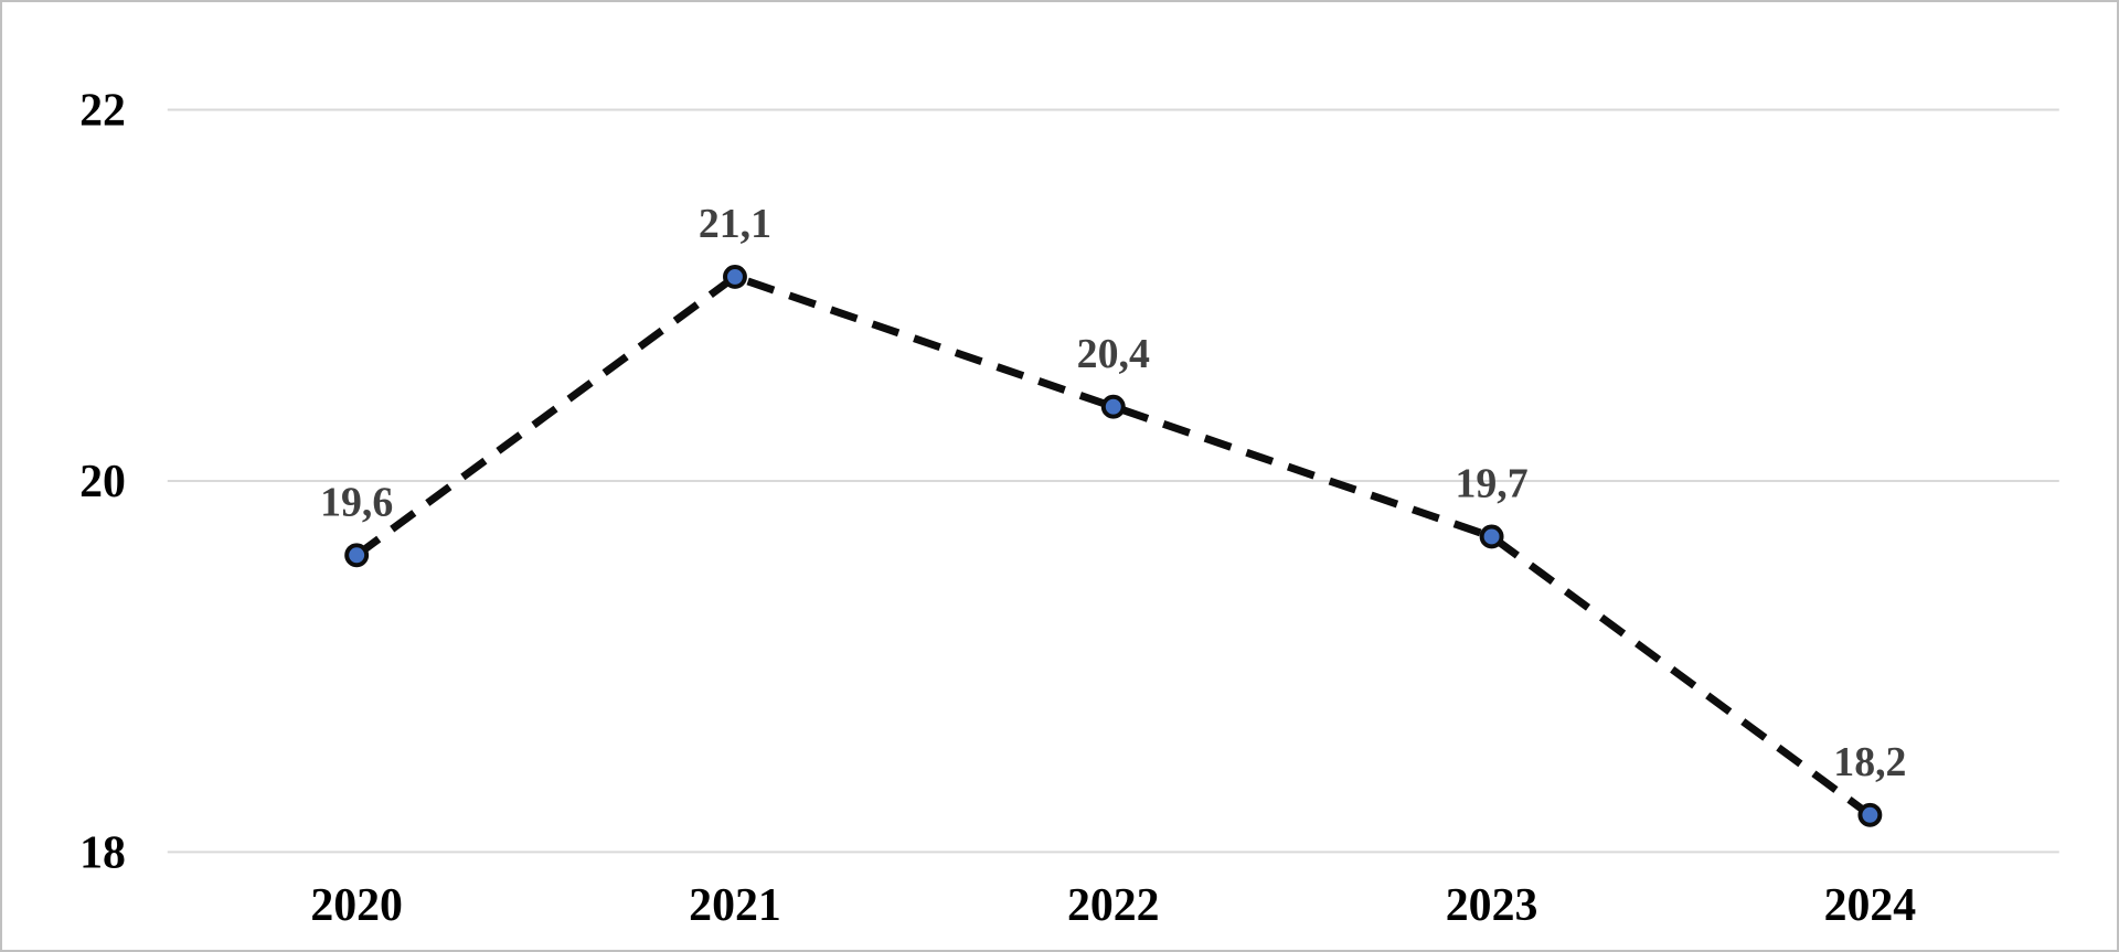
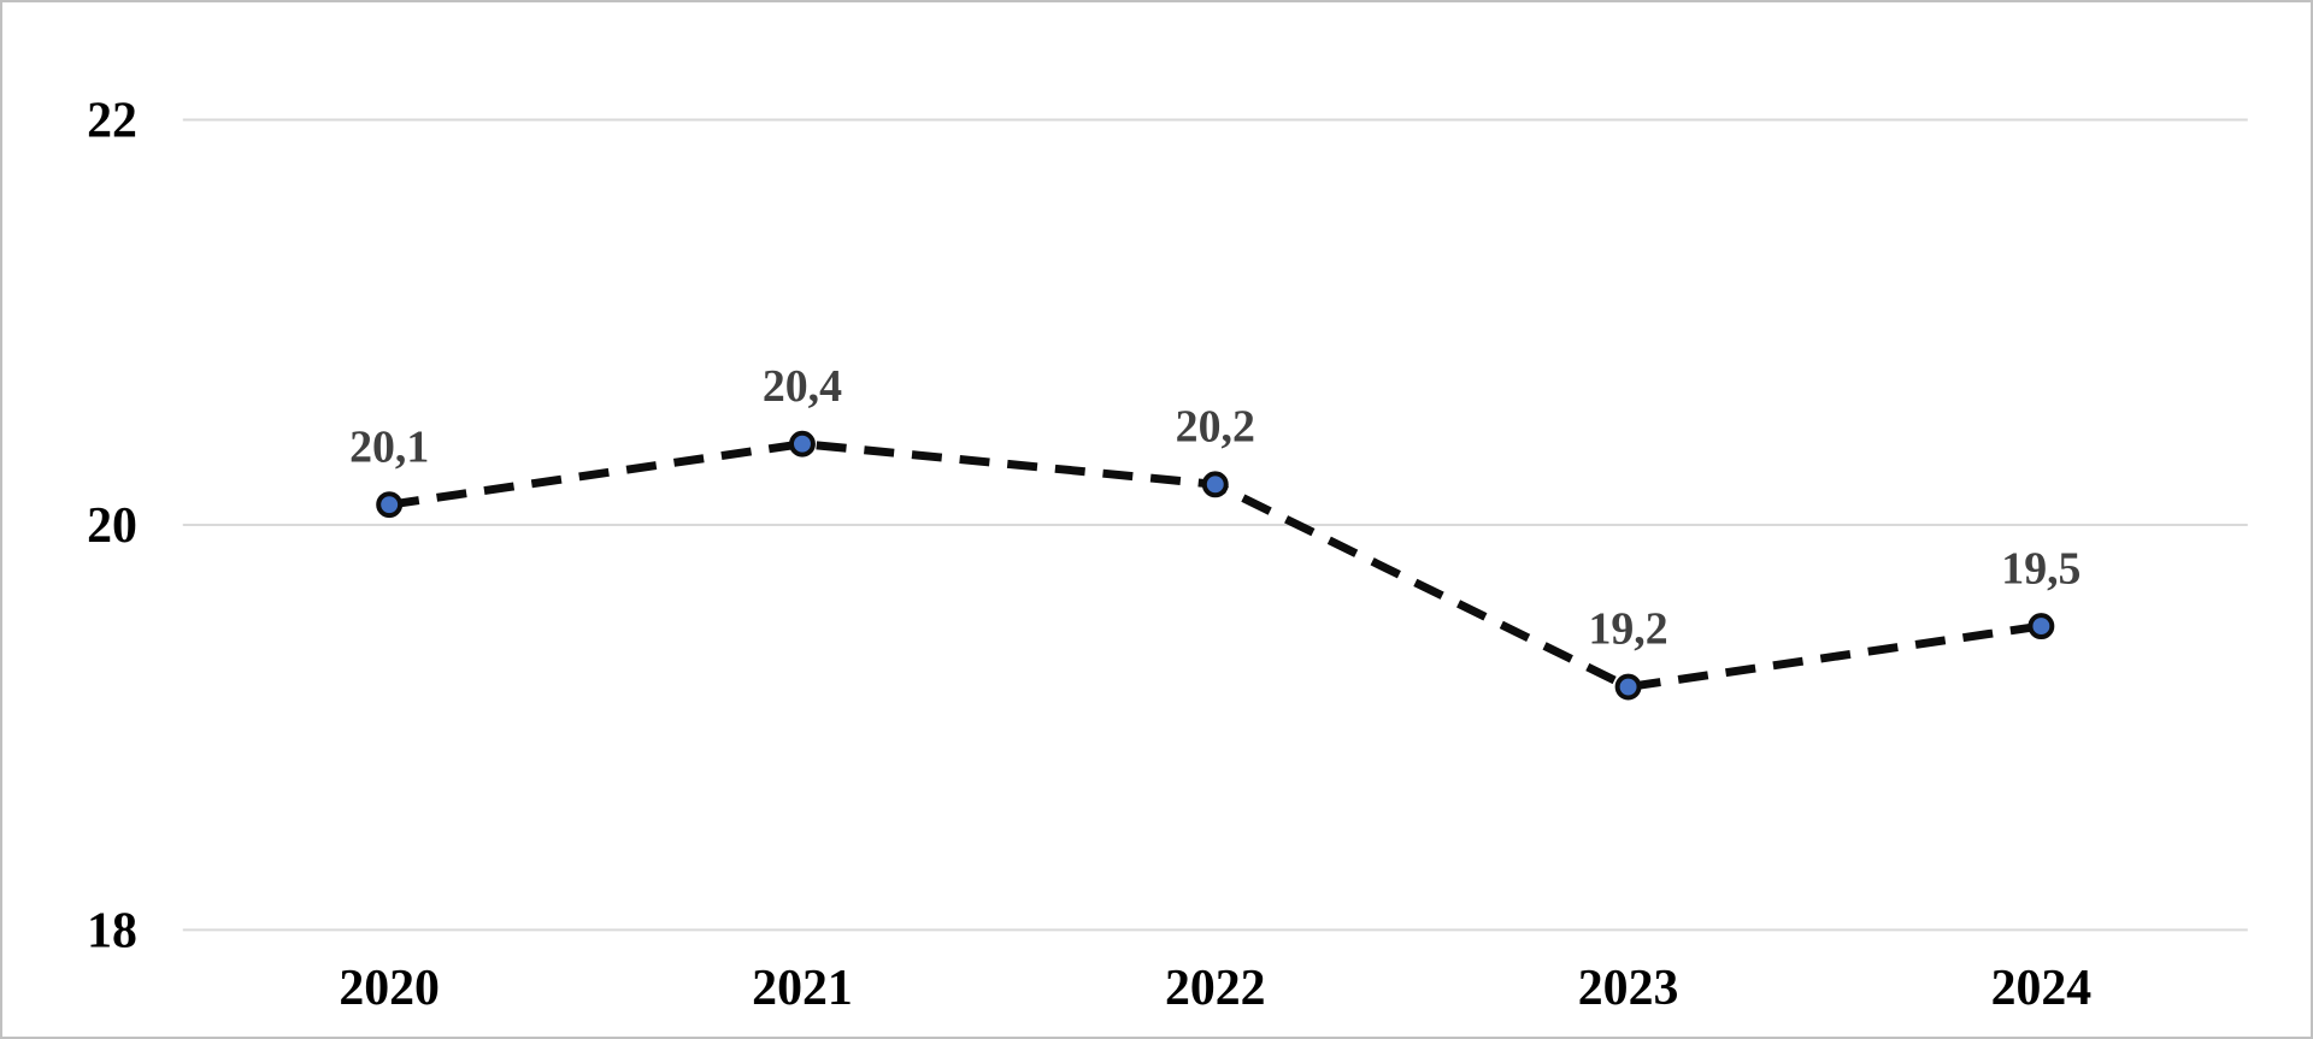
2020: 19,6 -> 20,1
2021: 21,1 -> 20,4
2022: 20,4 -> 20,2
2023: 19,7 -> 19,2
2024: 18,2 -> 19,5
